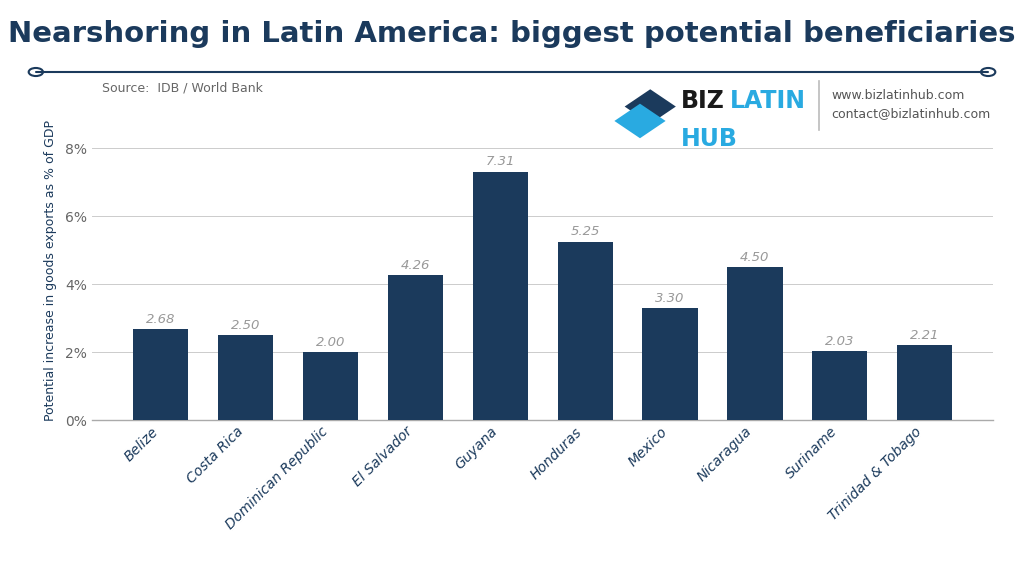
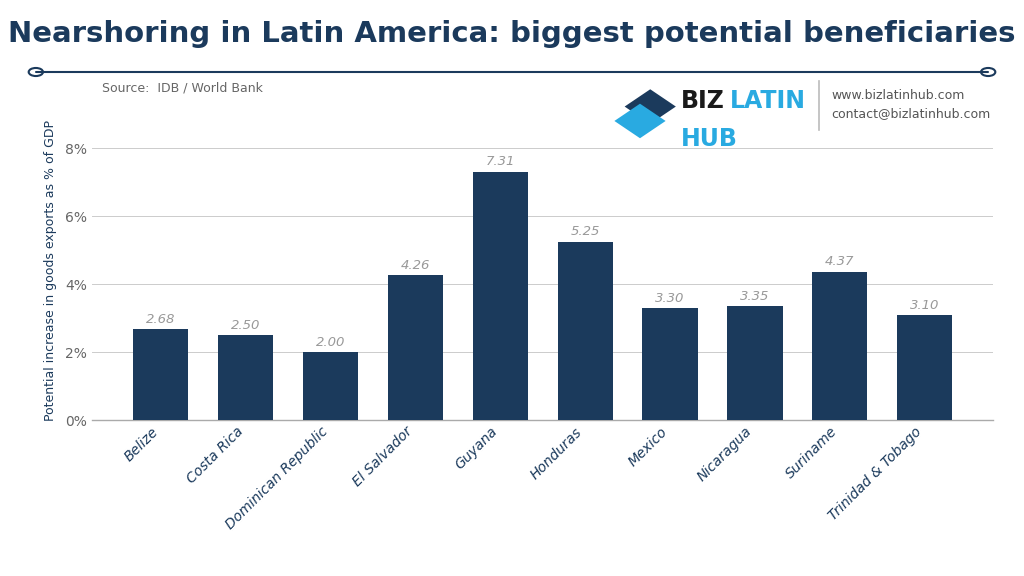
Nicaragua: 4.50 -> 3.35
Suriname: 2.03 -> 4.37
Trinidad & Tobago: 2.21 -> 3.10
